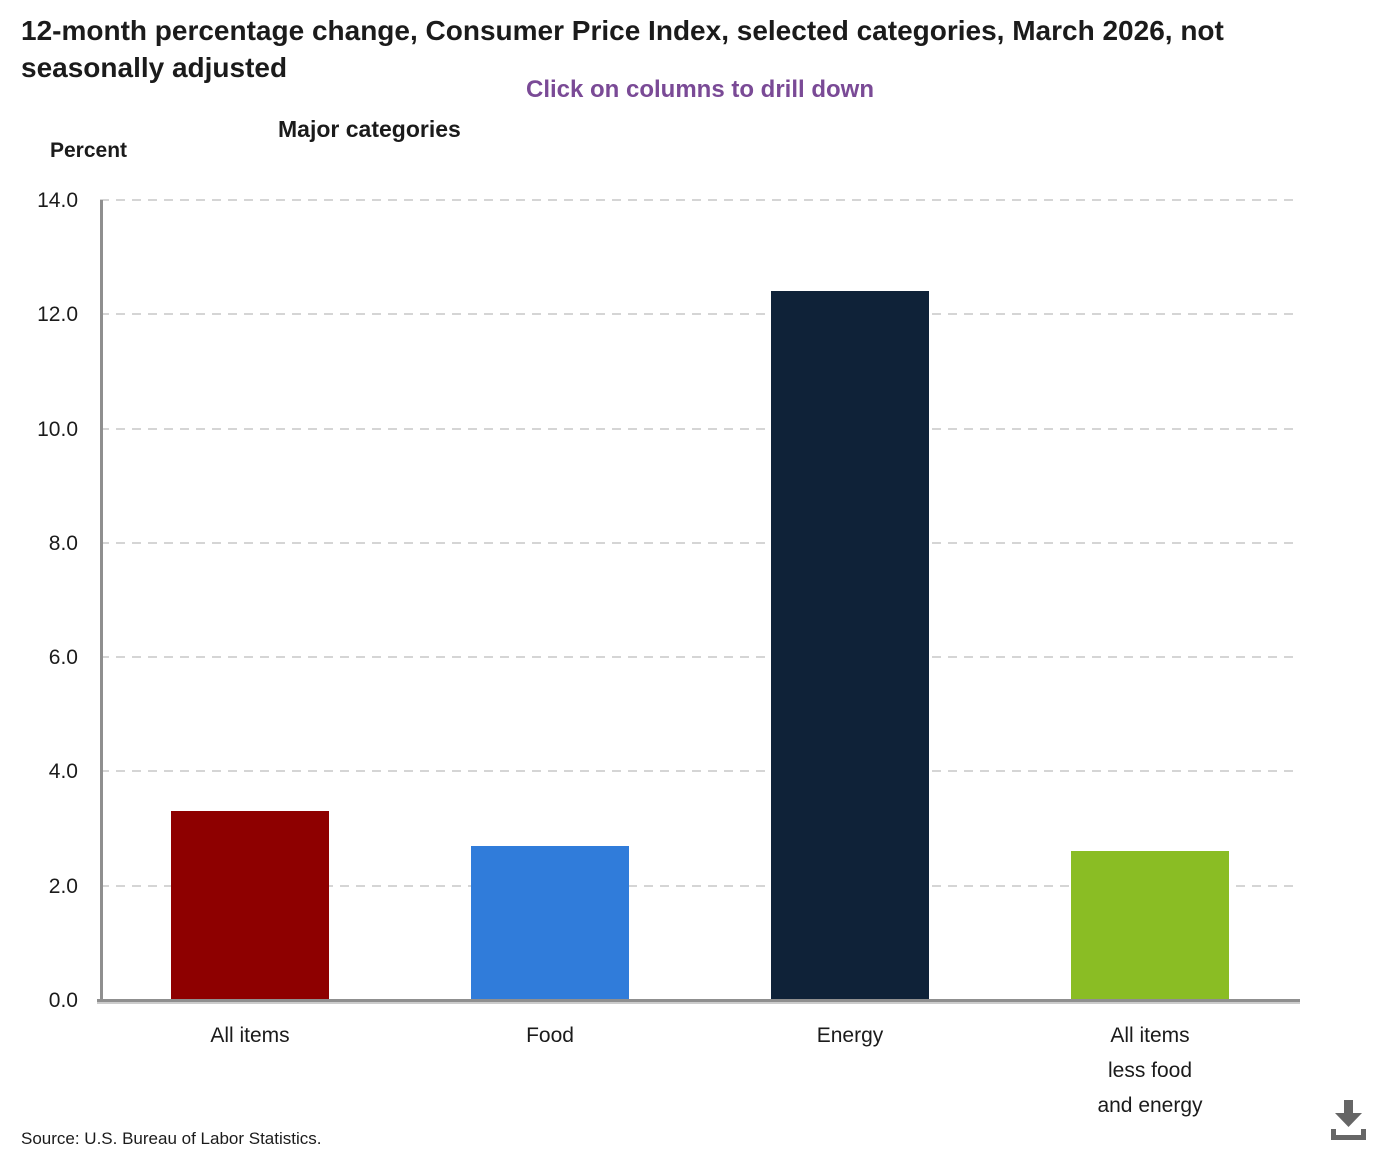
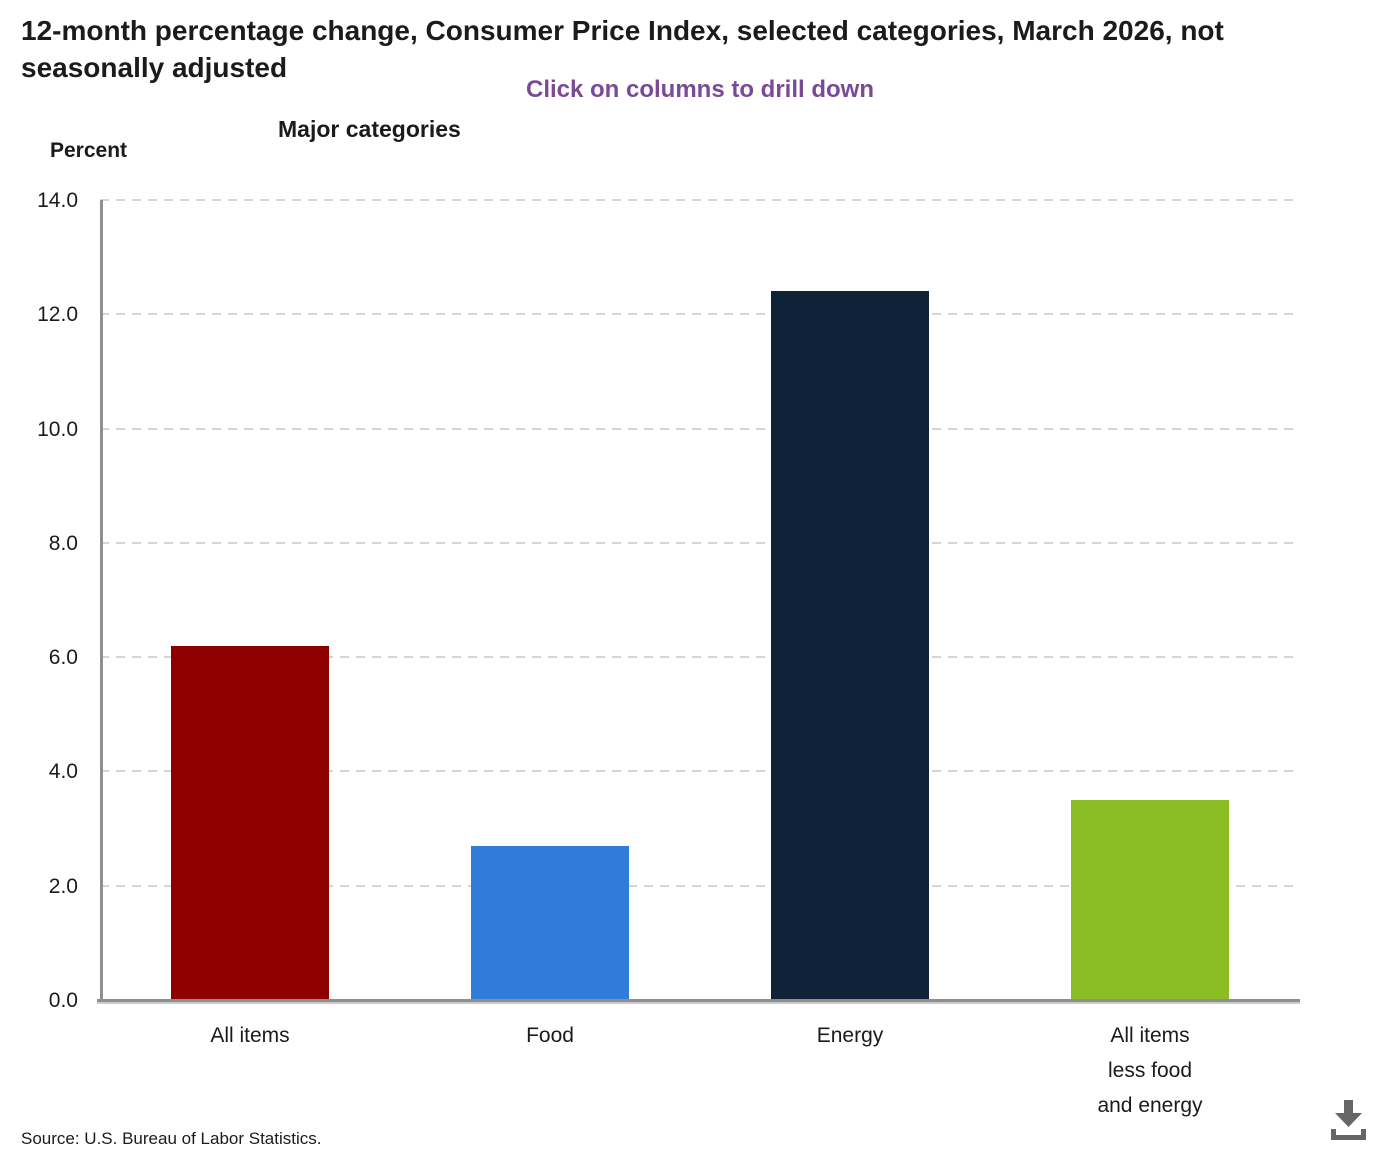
All items: 3.3 -> 6.2
All items less food and energy: 2.6 -> 3.5
